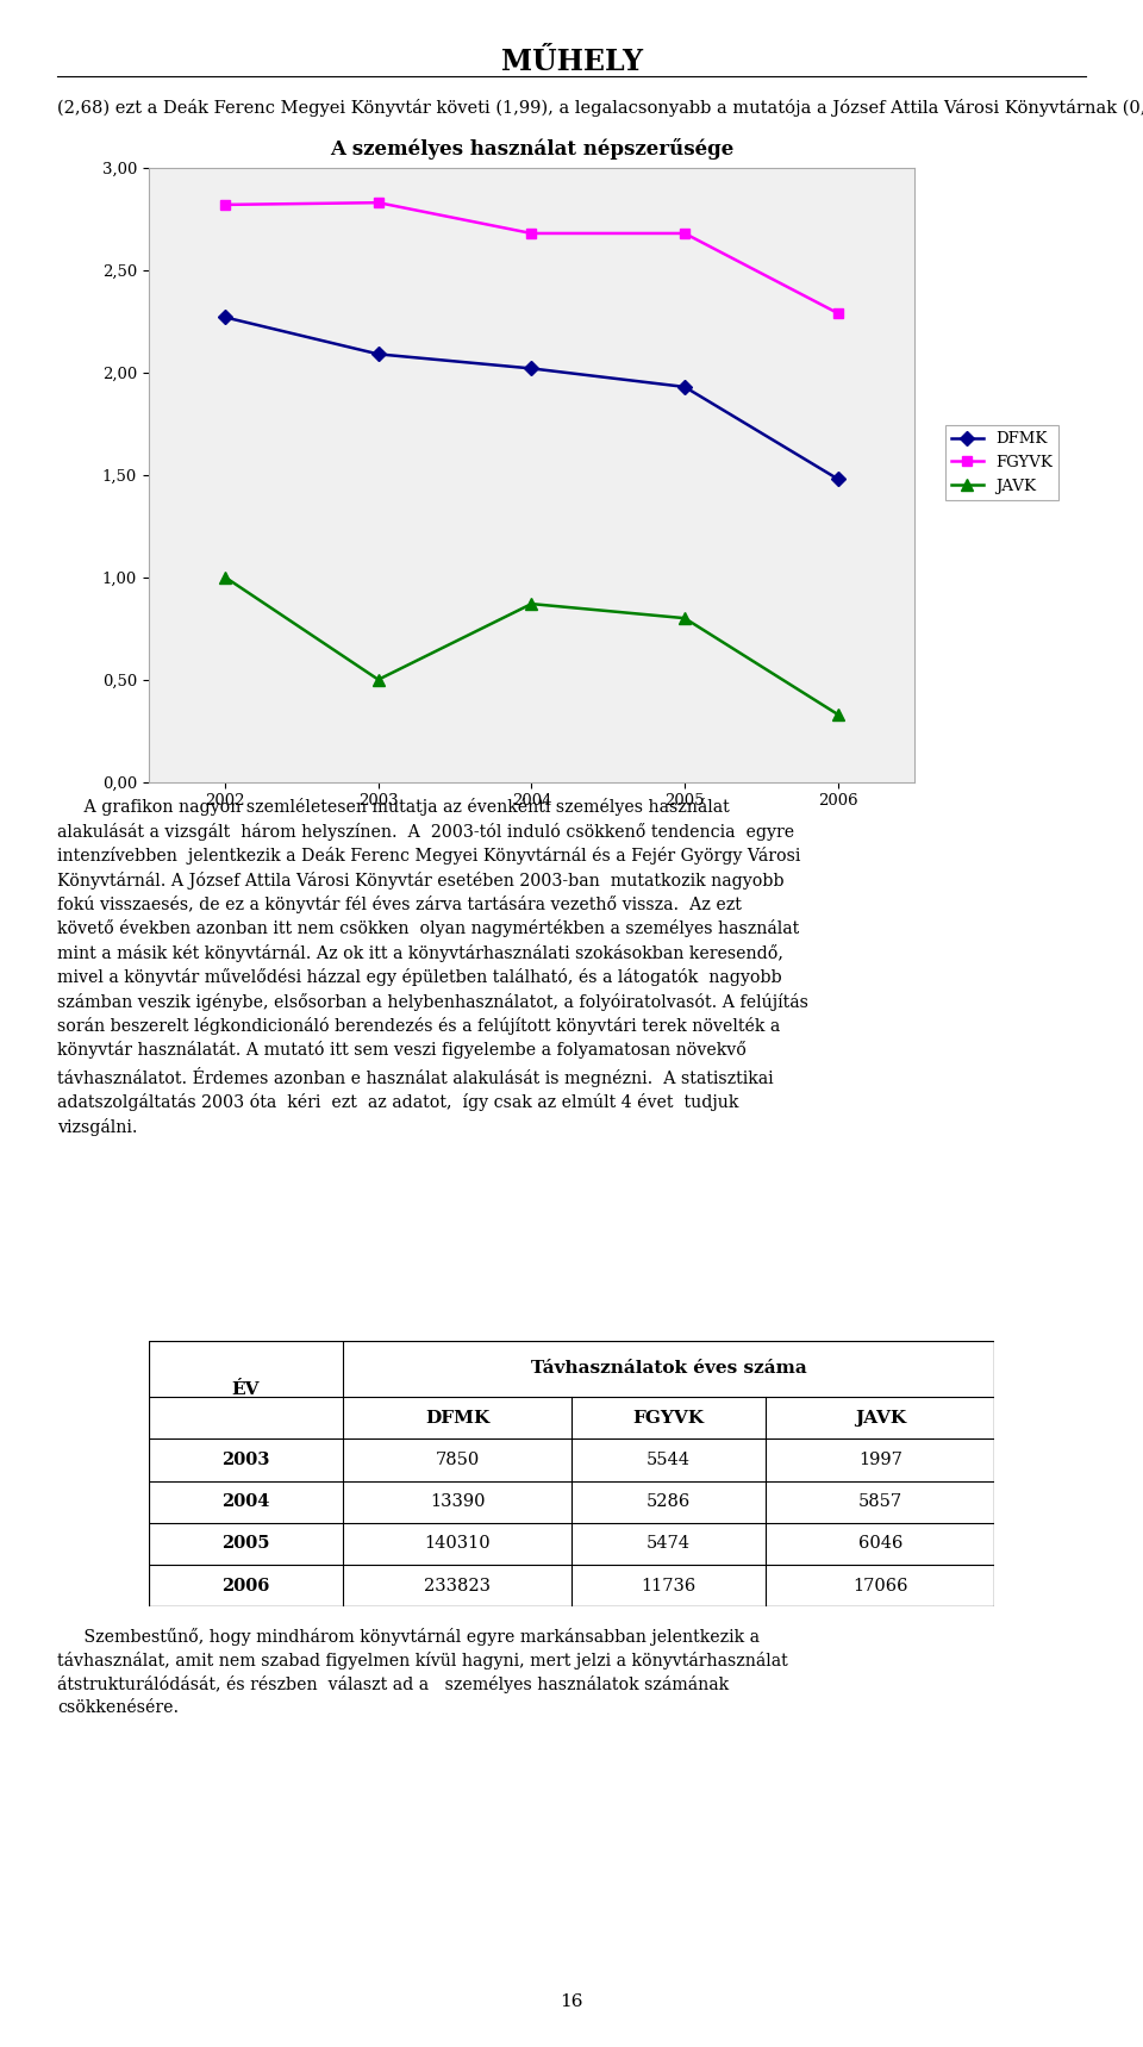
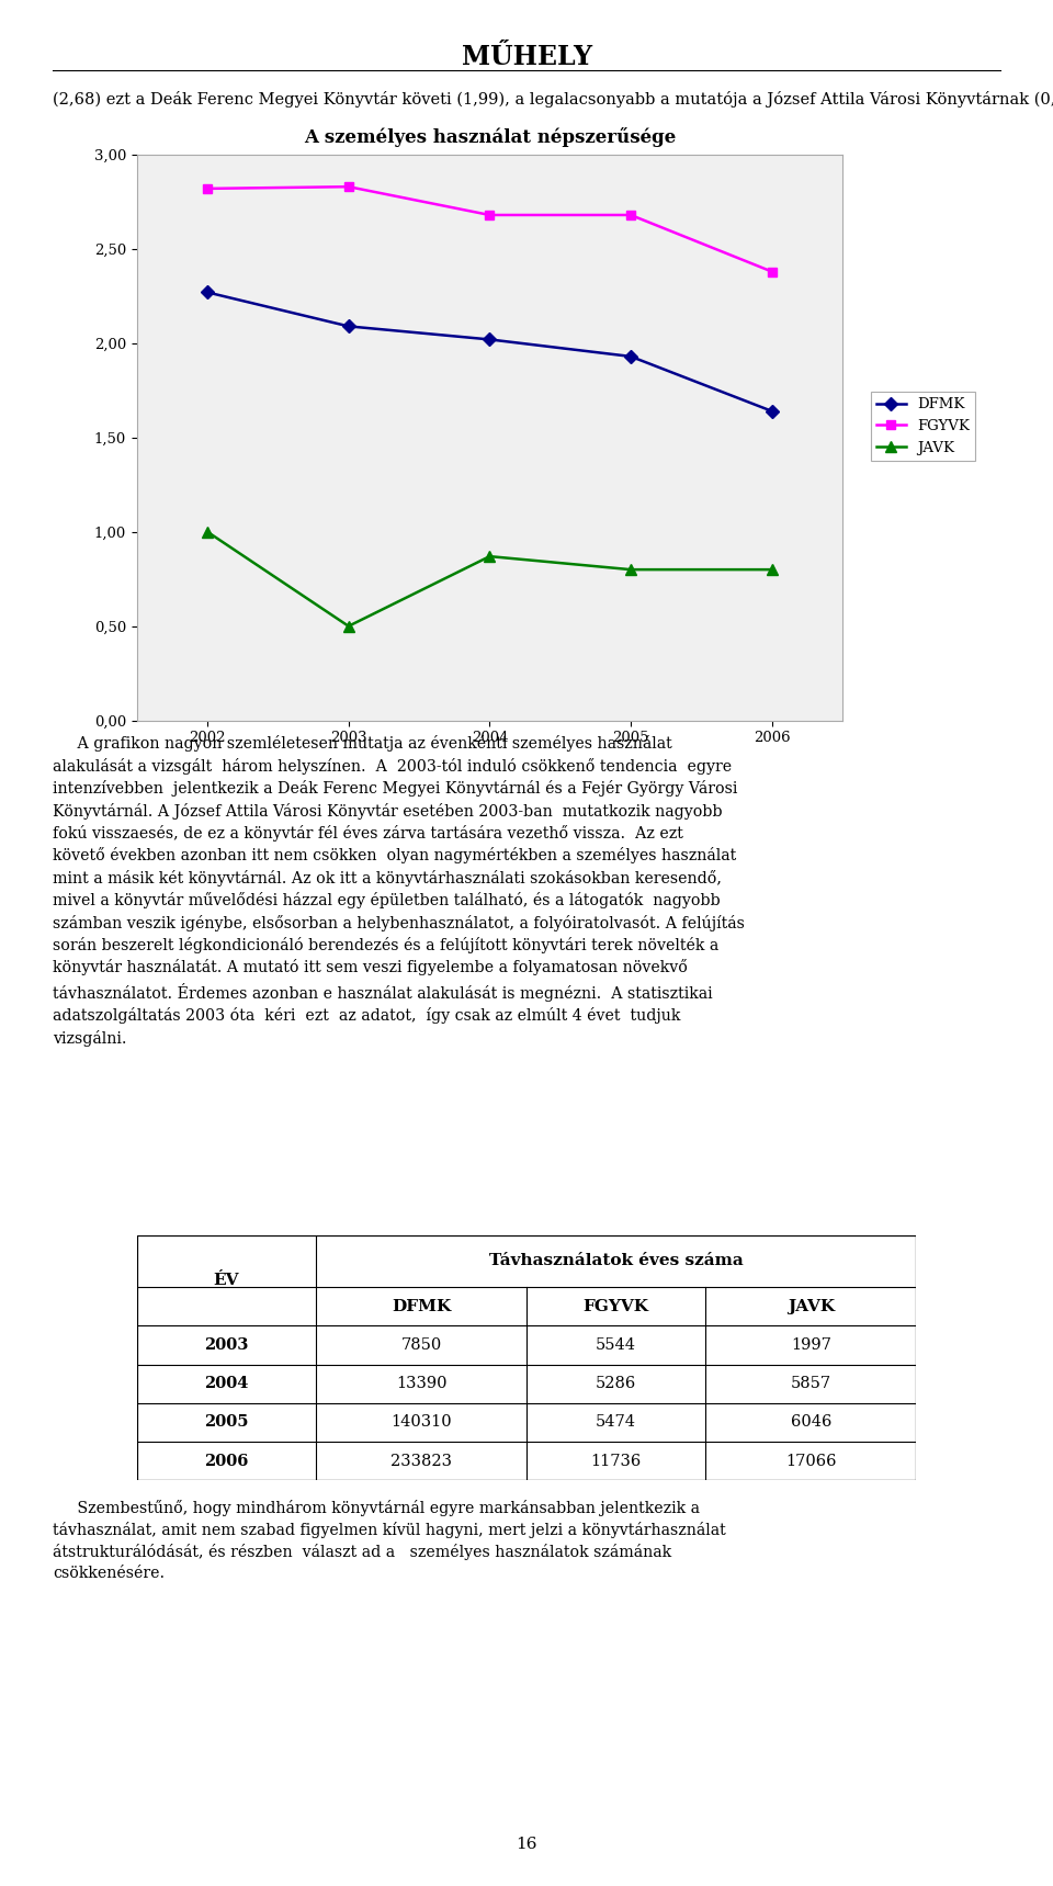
DFMK/2006: 1,48 -> 1,64
FGYVK/2006: 2,29 -> 2,38
JAVK/2006: 0,33 -> 0,80
